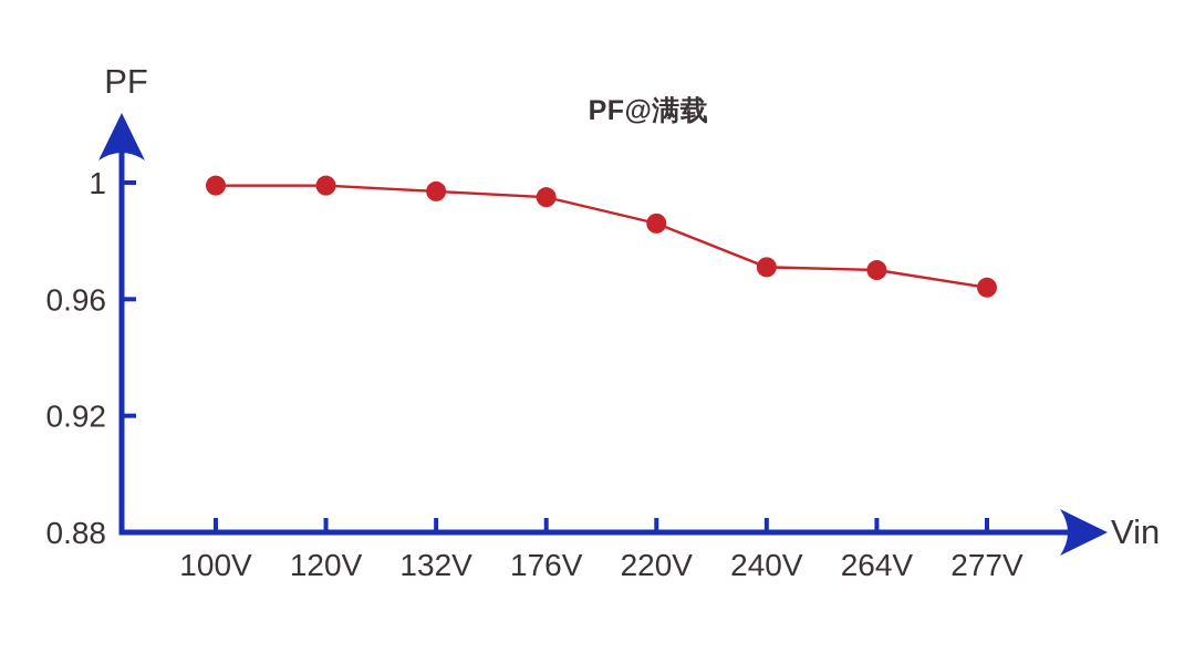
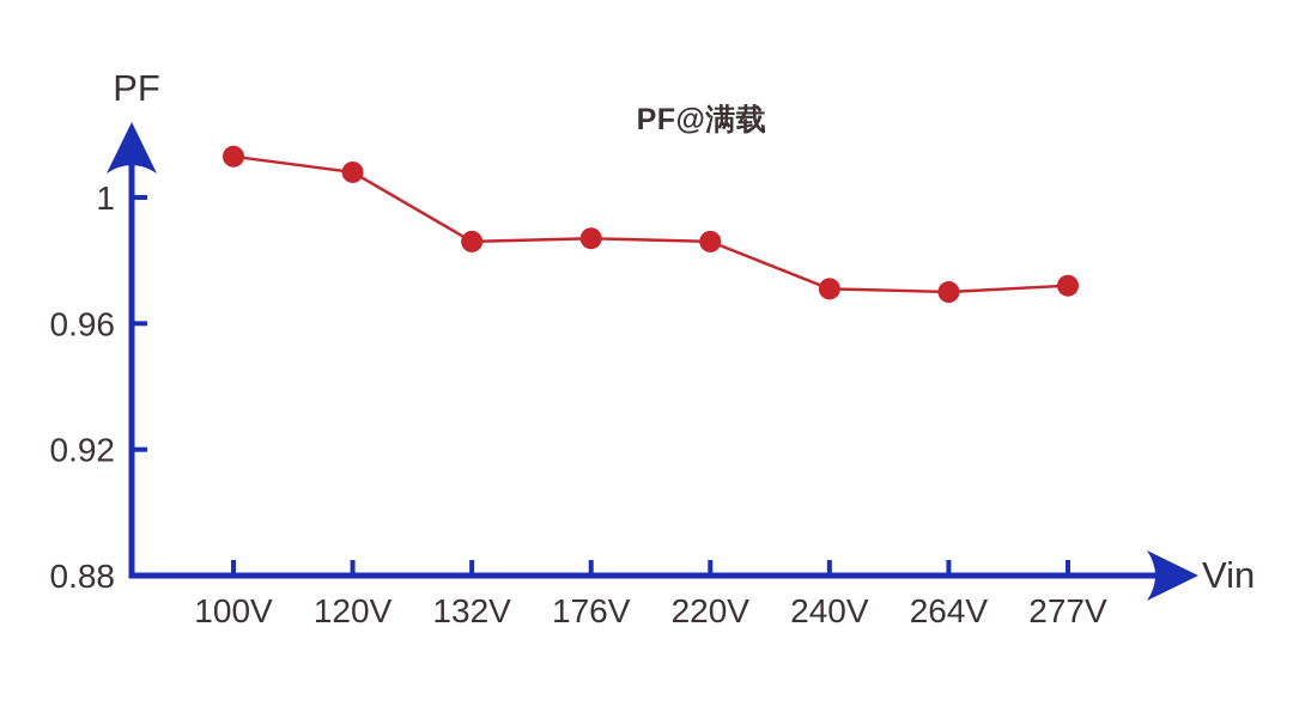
100V: 0.999 -> 1.013
120V: 0.999 -> 1.008
132V: 0.997 -> 0.986
176V: 0.995 -> 0.987
277V: 0.964 -> 0.972
